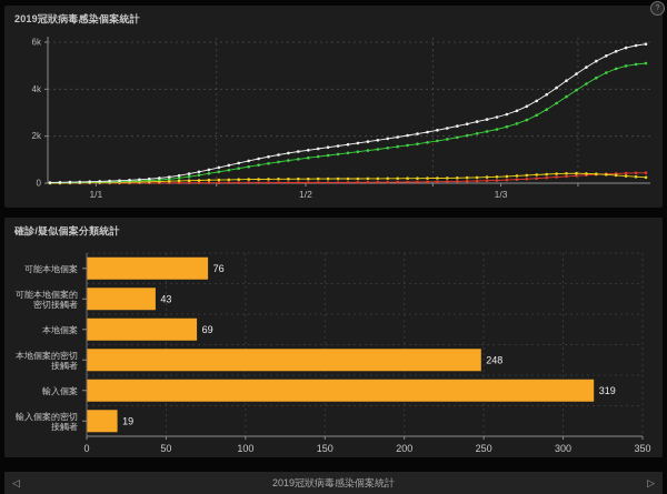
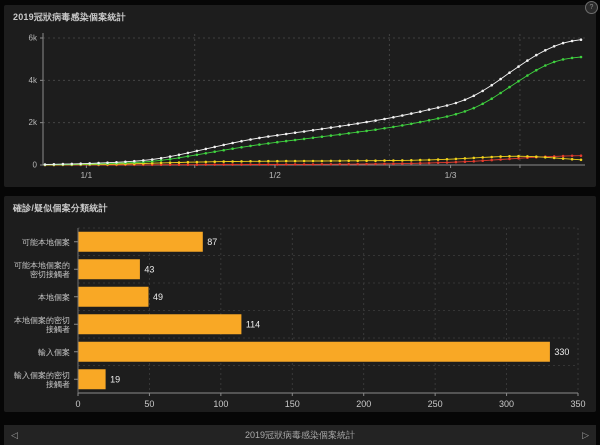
確診/疑似個案分類統計/可能本地個案: 76 -> 87
確診/疑似個案分類統計/本地個案: 69 -> 49
確診/疑似個案分類統計/本地個案的密切接觸者: 248 -> 114
確診/疑似個案分類統計/輸入個案: 319 -> 330
